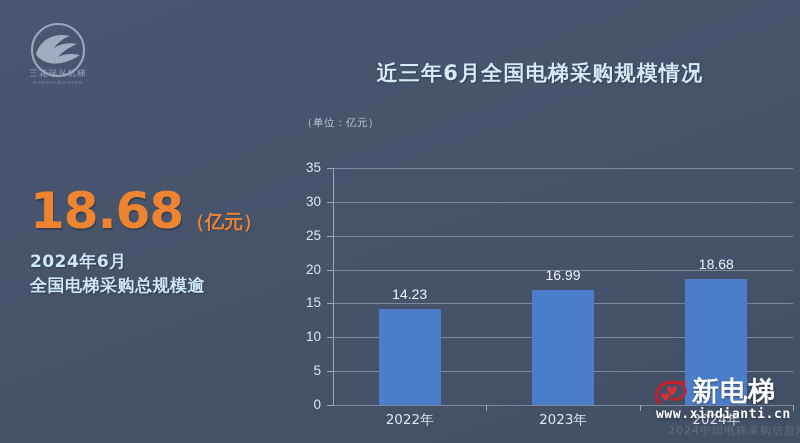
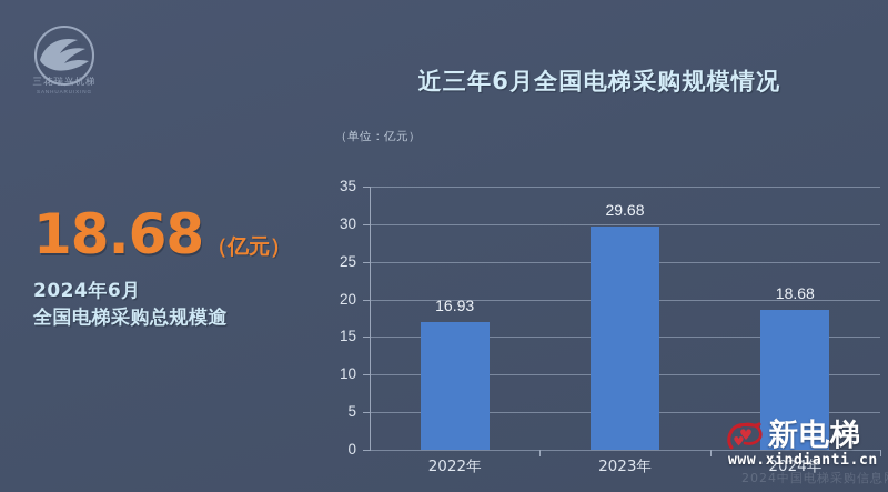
2022年: 14.23 -> 16.93
2023年: 16.99 -> 29.68
